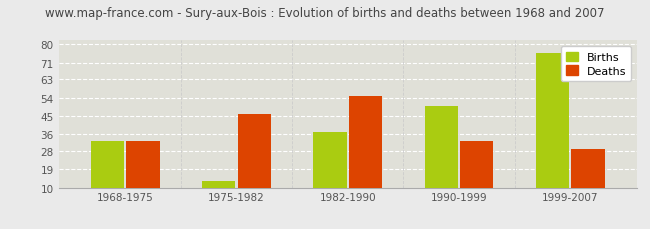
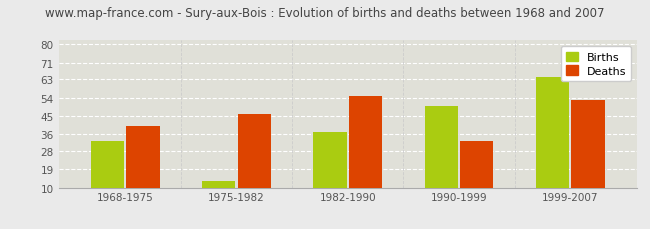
Deaths/1968-1975: 33 -> 40
Births/1999-2007: 76 -> 64
Deaths/1999-2007: 29 -> 53
